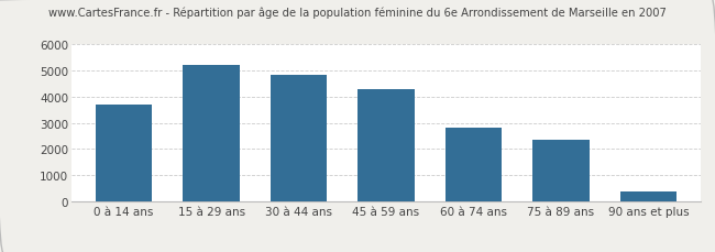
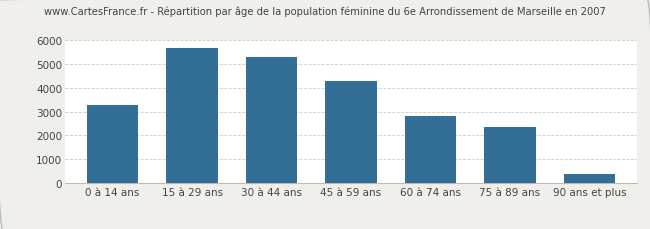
0 à 14 ans: 3700 -> 3270
15 à 29 ans: 5200 -> 5680
30 à 44 ans: 4850 -> 5310
